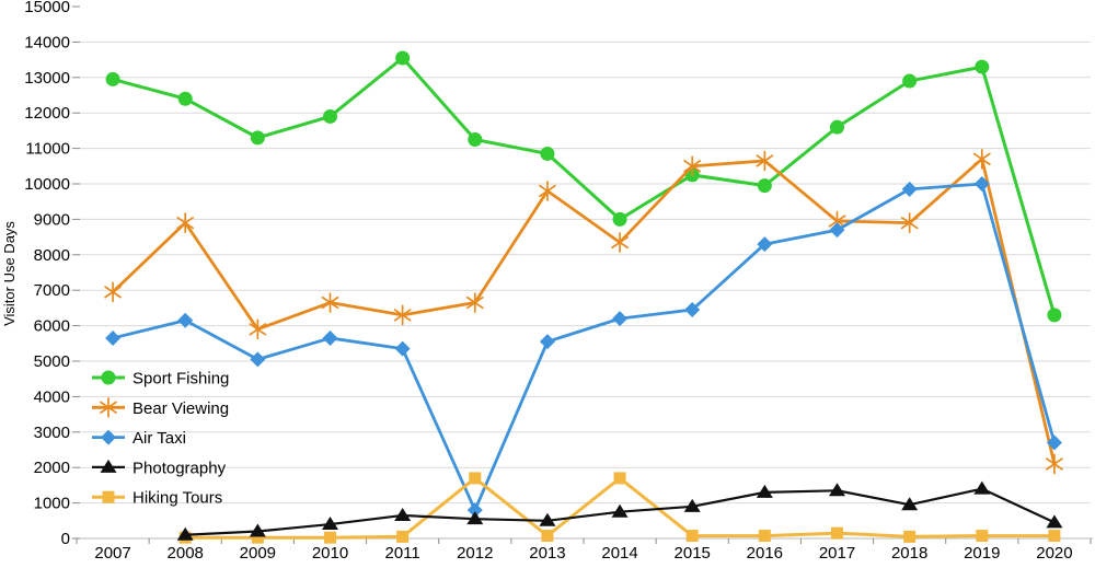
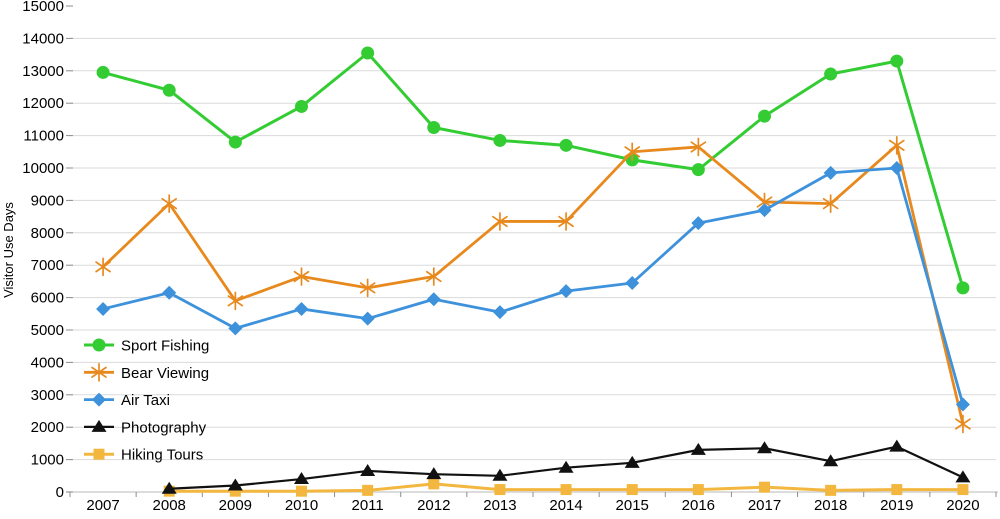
Sport Fishing/2009: 11300 -> 10800
Air Taxi/2012: 800 -> 6000
Hiking Tours/2012: 1700 -> 200
Bear Viewing/2013: 9800 -> 8400
Sport Fishing/2014: 9000 -> 10700
Hiking Tours/2014: 1700 -> 100
